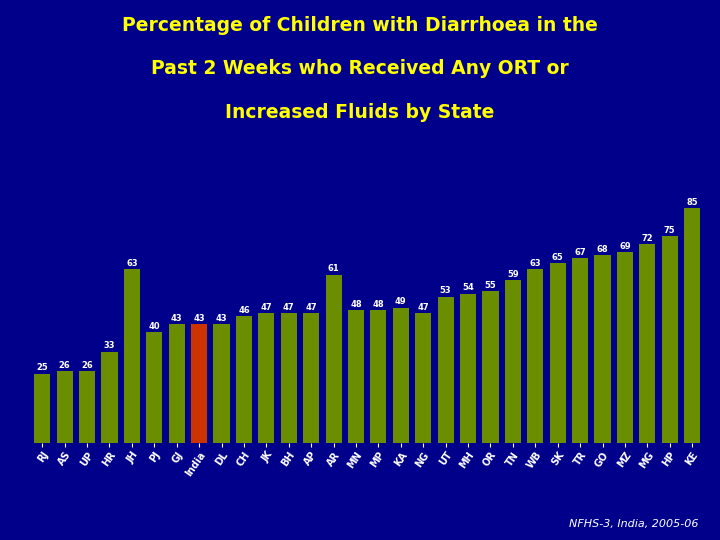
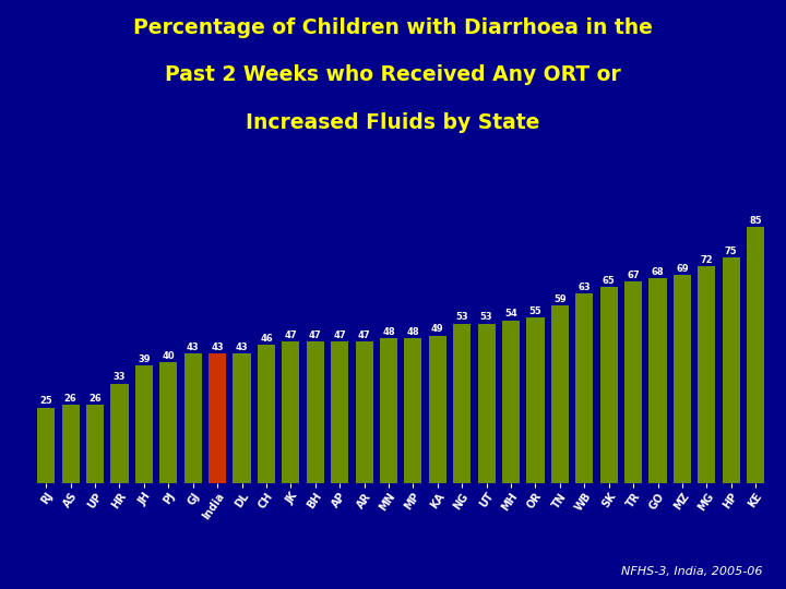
JH: 63 -> 39
AR: 61 -> 47
NG: 47 -> 53
